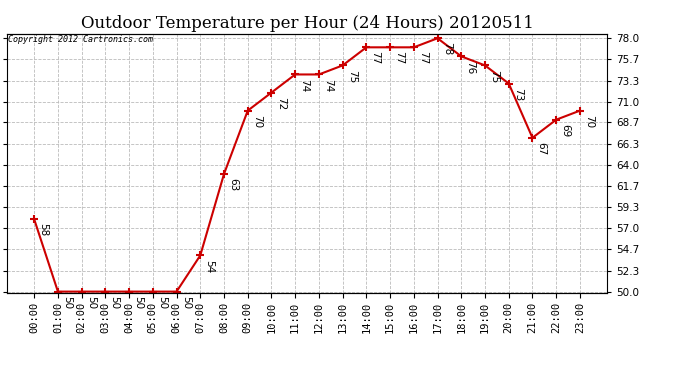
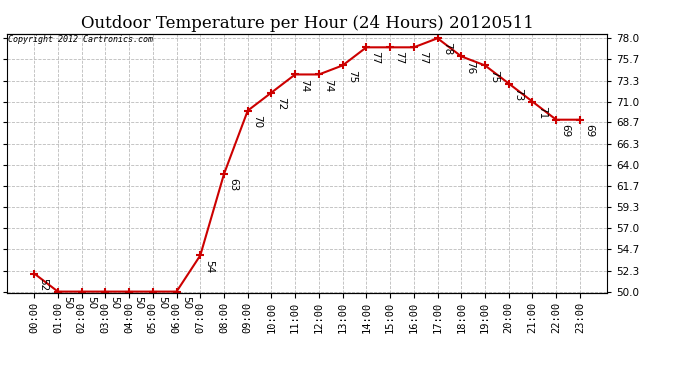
00:00: 58 -> 52
21:00: 67 -> 71
23:00: 70 -> 69
